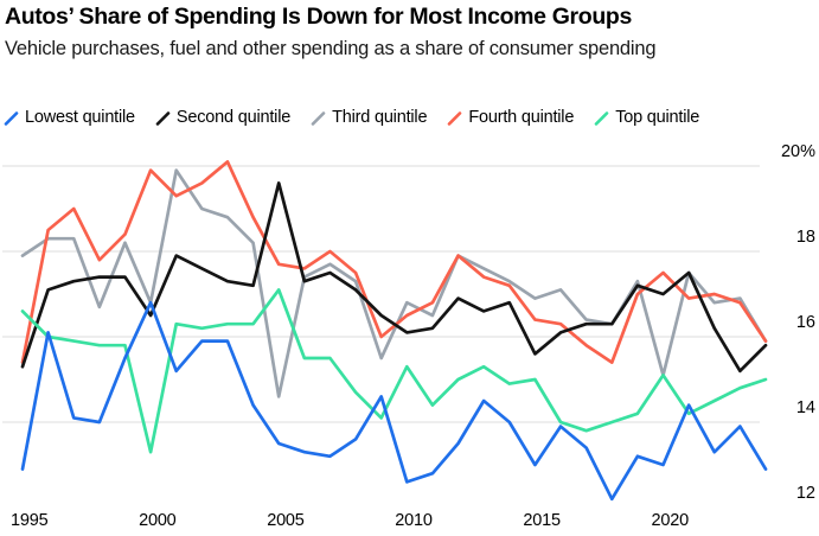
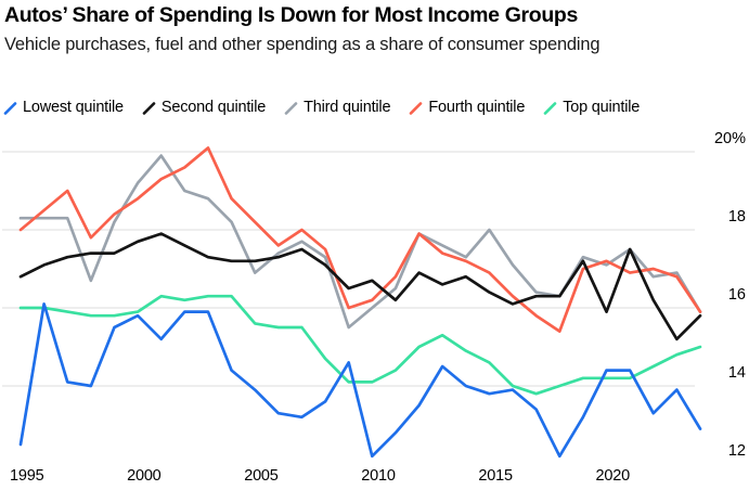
Lowest quintile/1995: 12.9% -> 12.5%
Second quintile/1995: 15.3% -> 16.8%
Third quintile/1995: 17.9% -> 18.3%
Fourth quintile/1995: 15.4% -> 18.0%
Top quintile/1995: 16.6% -> 16.0%
Lowest quintile/2000: 16.8% -> 15.8%
Second quintile/2000: 16.5% -> 17.7%
Third quintile/2000: 16.8% -> 19.2%
Fourth quintile/2000: 19.9% -> 18.8%
Top quintile/2000: 13.3% -> 15.9%
Lowest quintile/2005: 13.5% -> 13.9%
Second quintile/2005: 19.6% -> 17.2%
Third quintile/2005: 14.6% -> 16.9%
Fourth quintile/2005: 17.7% -> 18.2%
Top quintile/2005: 17.1% -> 15.6%
Lowest quintile/2010: 12.6% -> 12.2%
Second quintile/2010: 16.1% -> 16.7%
Third quintile/2010: 16.8% -> 16.0%
Fourth quintile/2010: 16.5% -> 16.2%
Top quintile/2010: 15.3% -> 14.1%
Lowest quintile/2015: 13.0% -> 13.8%
Second quintile/2015: 15.6% -> 16.4%
Third quintile/2015: 16.9% -> 18.0%
Fourth quintile/2015: 16.4% -> 16.9%
Top quintile/2015: 15.0% -> 14.6%
Lowest quintile/2020: 13.0% -> 14.4%
Second quintile/2020: 17.0% -> 15.9%
Third quintile/2020: 15.1% -> 17.1%
Fourth quintile/2020: 17.5% -> 17.2%
Top quintile/2020: 15.1% -> 14.2%
